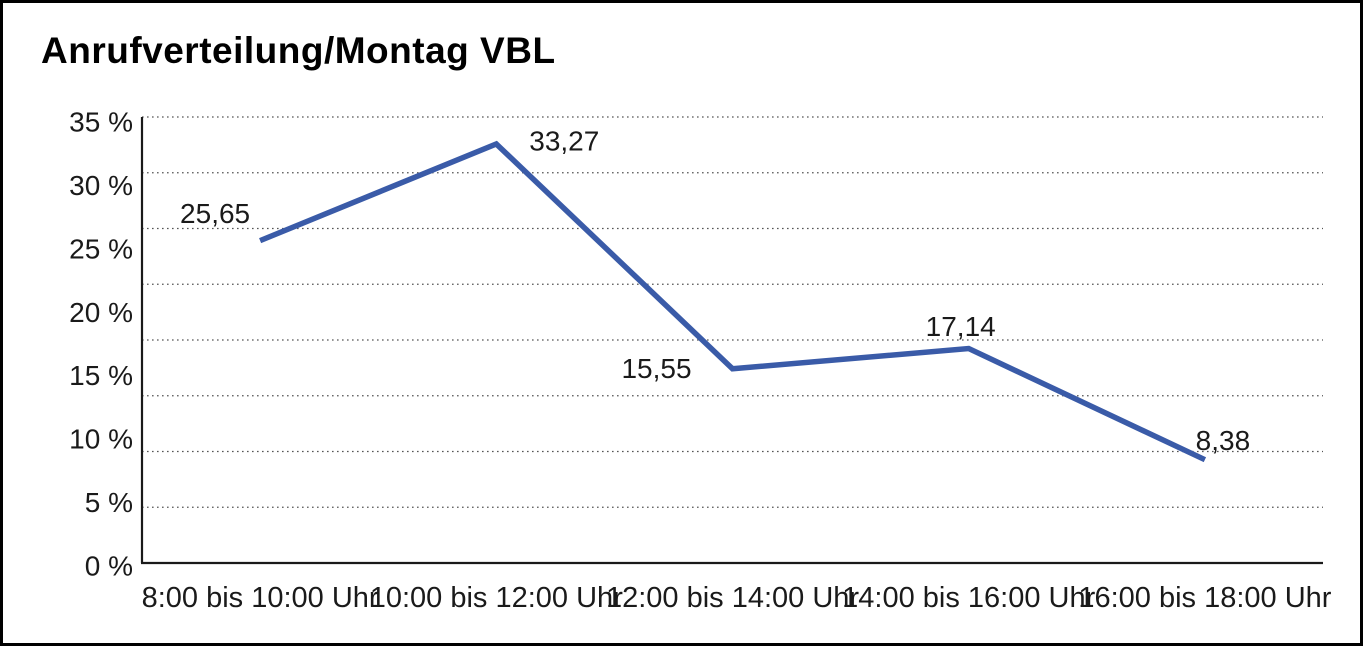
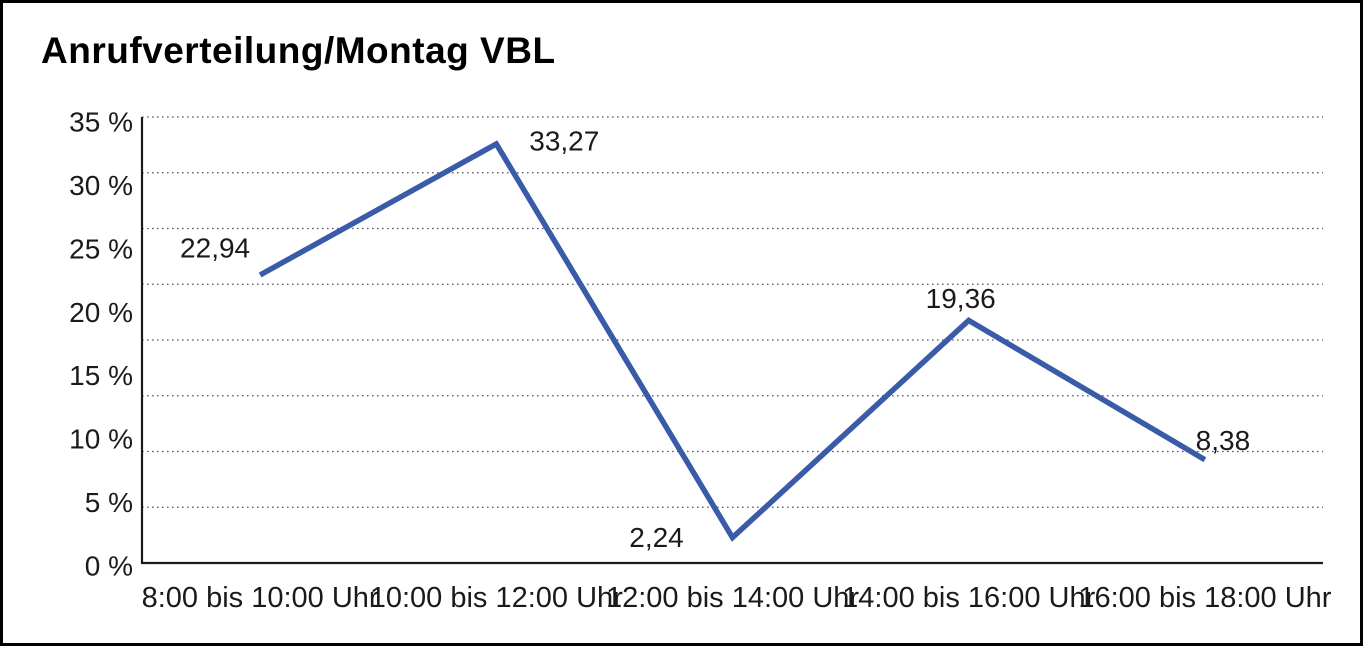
8:00 bis 10:00 Uhr: 25,65 -> 22,94
12:00 bis 14:00 Uhr: 15,55 -> 2,24
14:00 bis 16:00 Uhr: 17,14 -> 19,36
